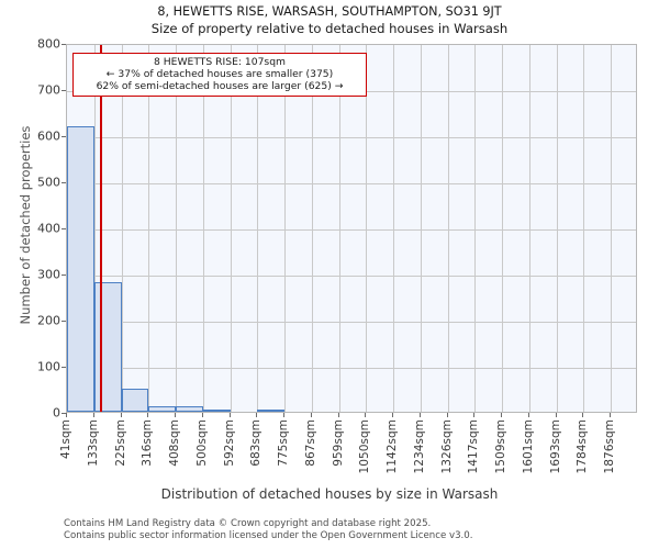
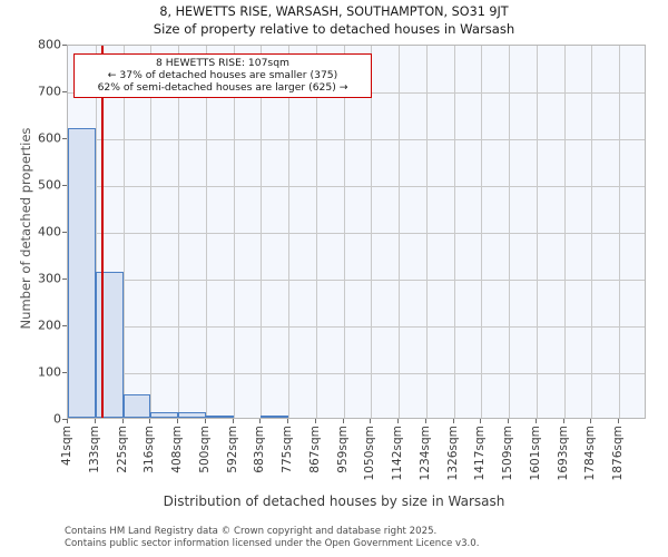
133sqm: 280 -> 310
